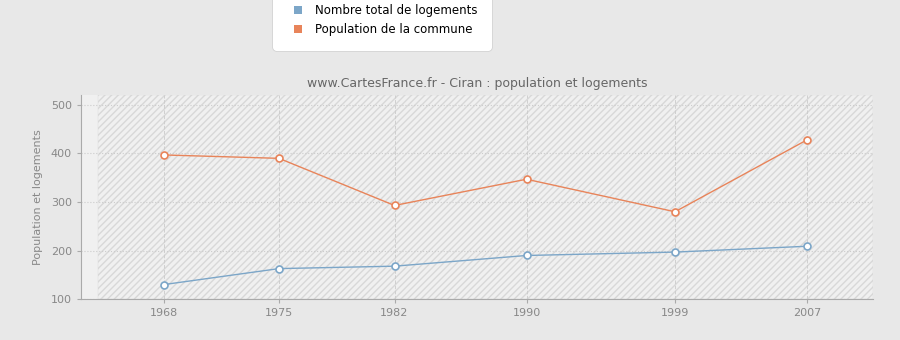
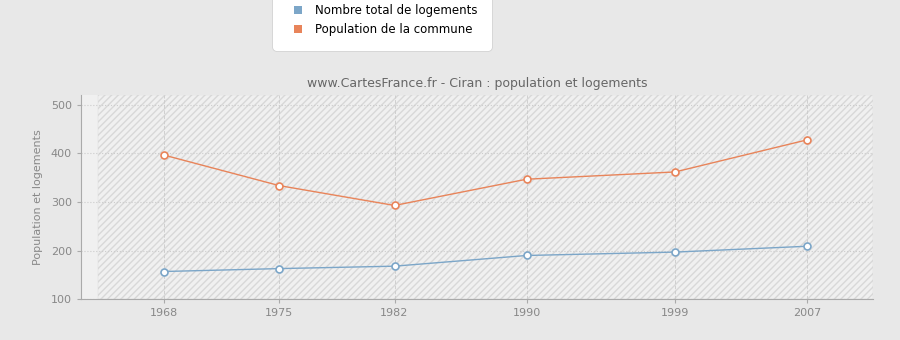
Nombre total de logements/1968: 130 -> 157
Population de la commune/1975: 390 -> 334
Population de la commune/1999: 280 -> 362
